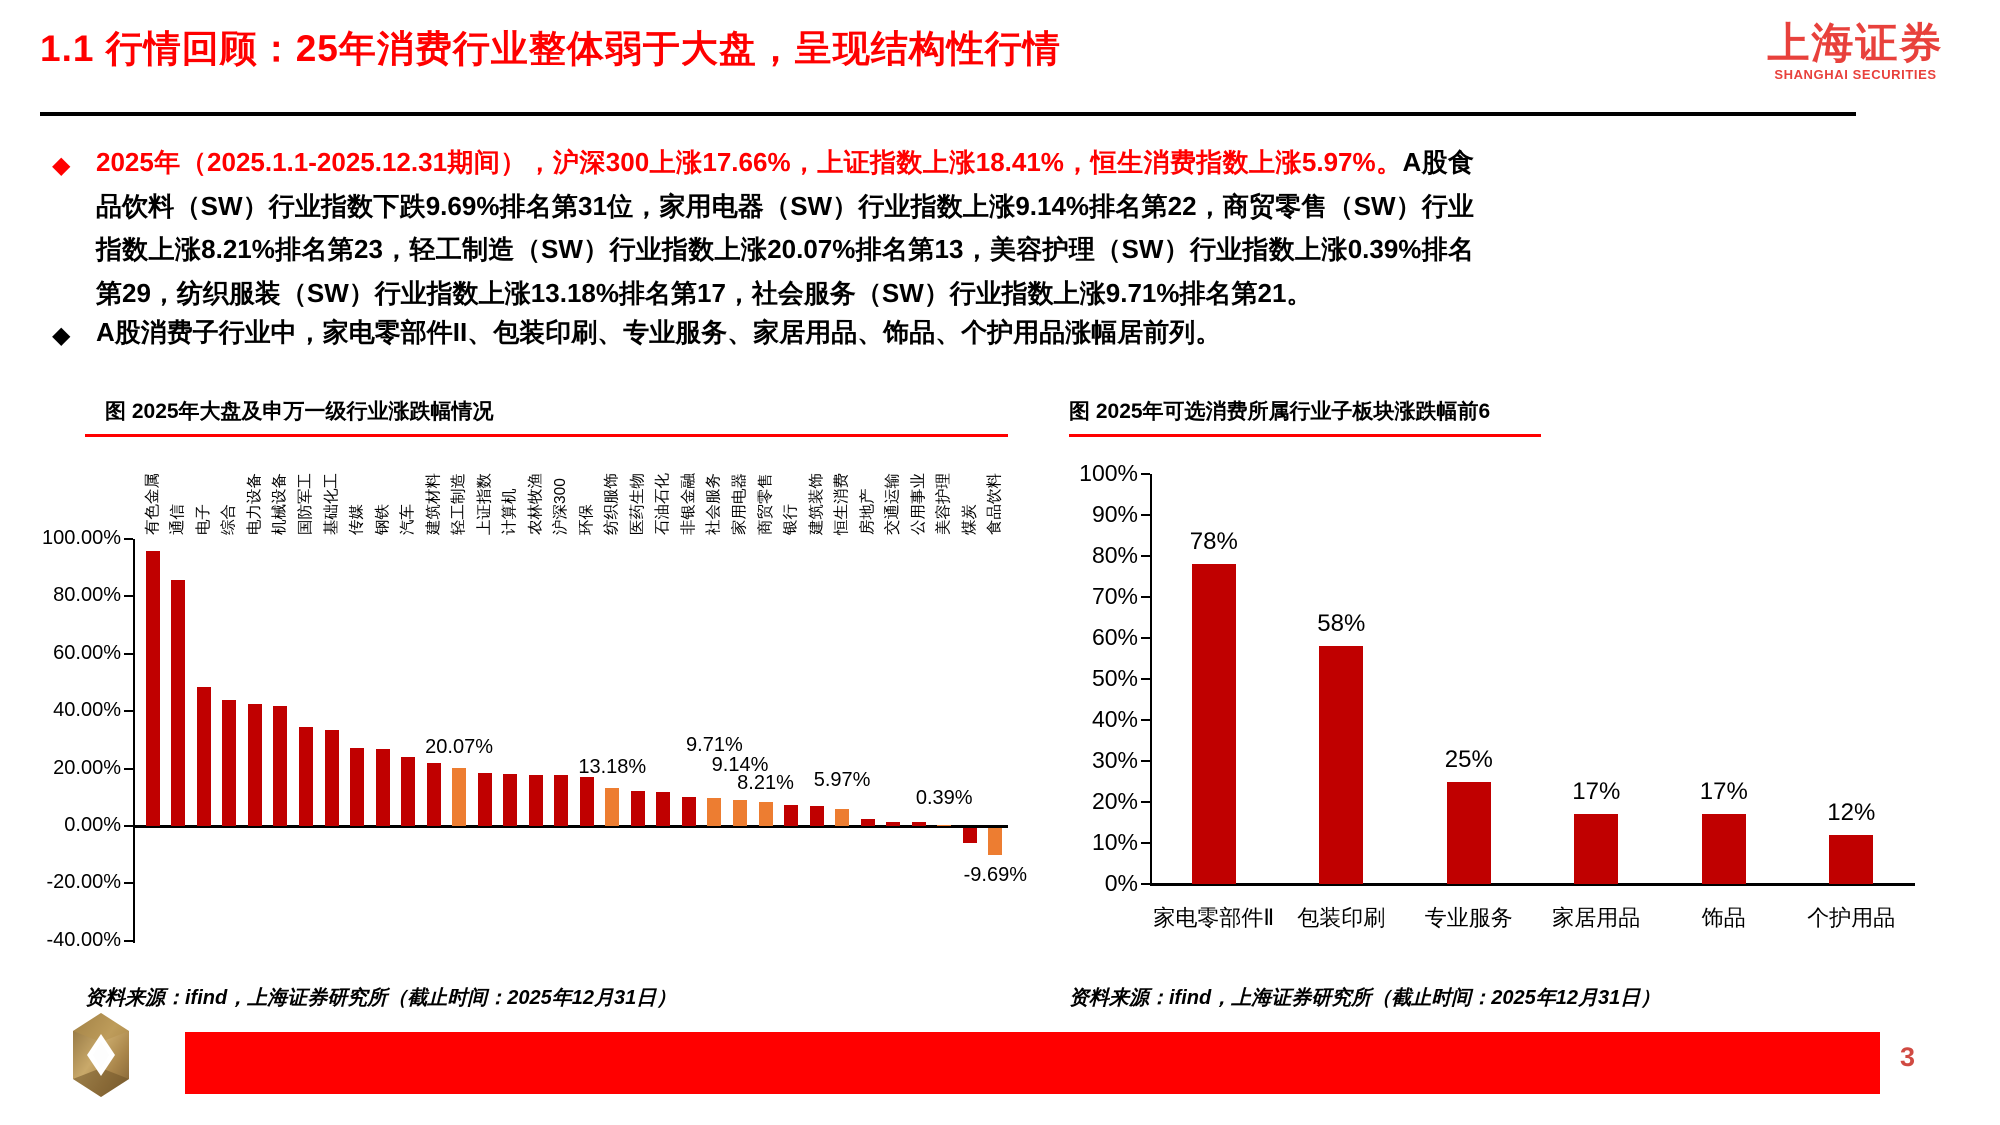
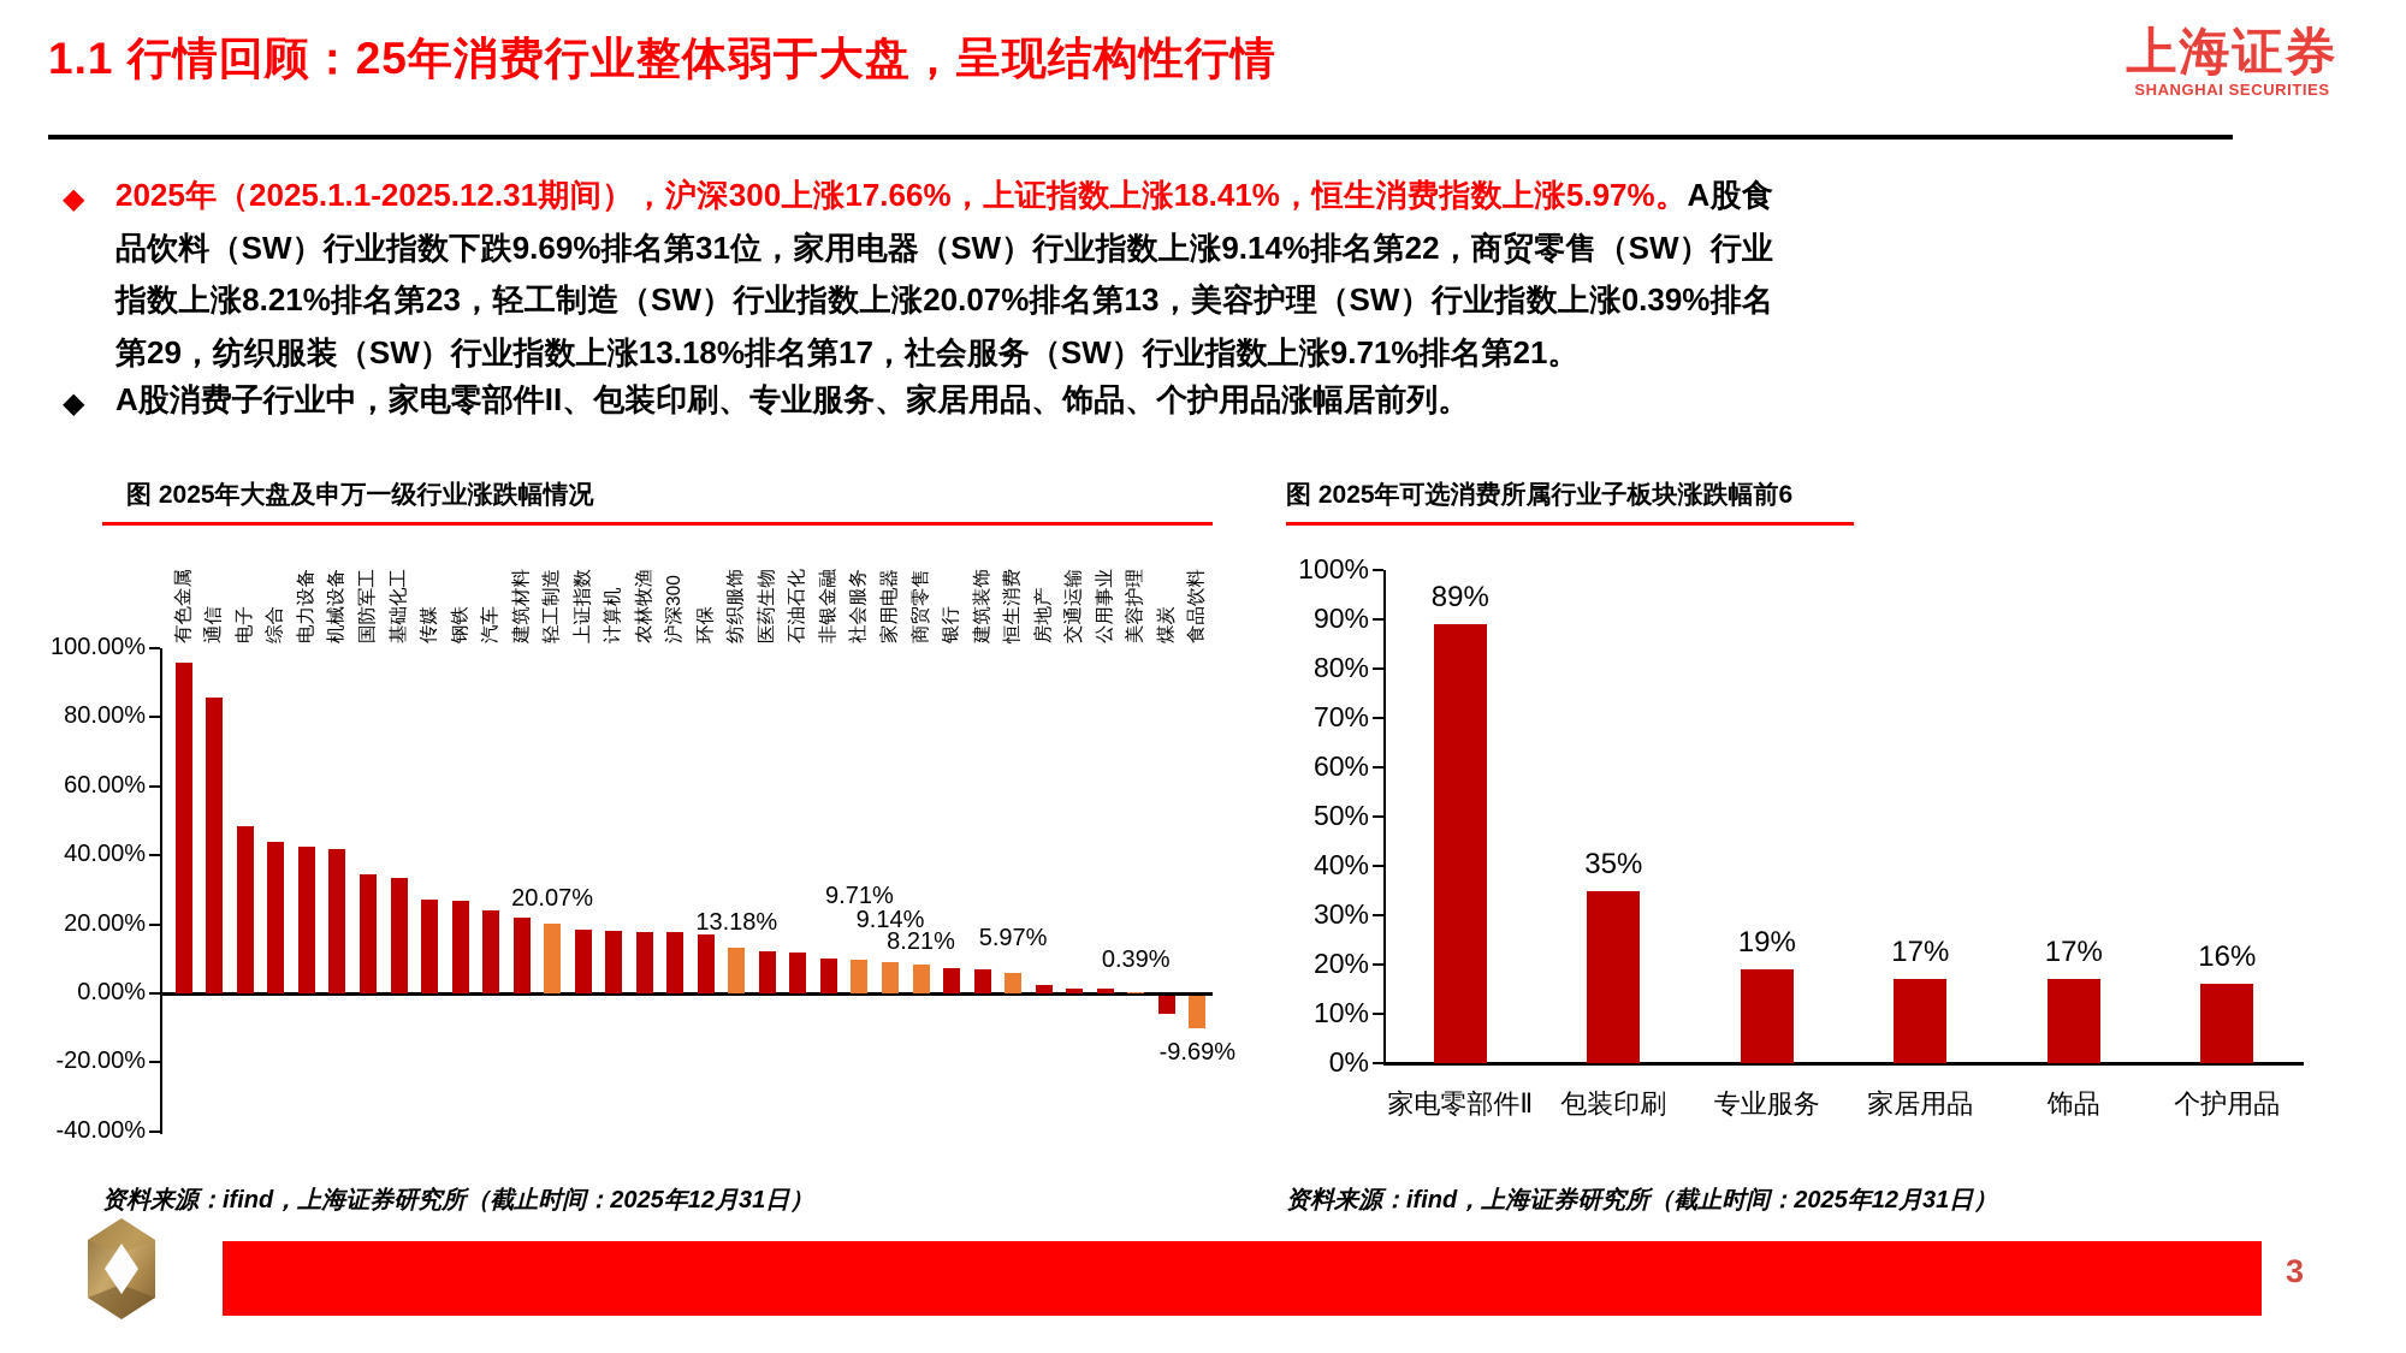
图 2025年可选消费所属行业子板块涨跌幅前6/家电零部件Ⅱ: 78% -> 89%
图 2025年可选消费所属行业子板块涨跌幅前6/包装印刷: 58% -> 35%
图 2025年可选消费所属行业子板块涨跌幅前6/专业服务: 25% -> 19%
图 2025年可选消费所属行业子板块涨跌幅前6/个护用品: 12% -> 16%
